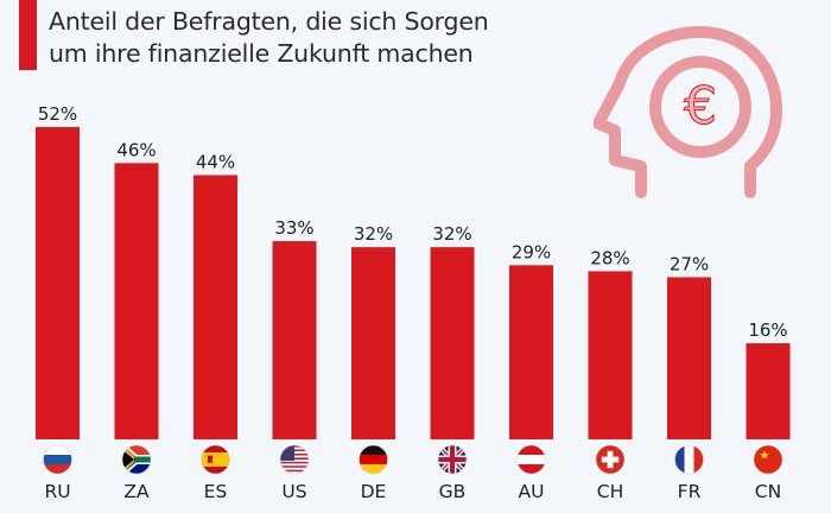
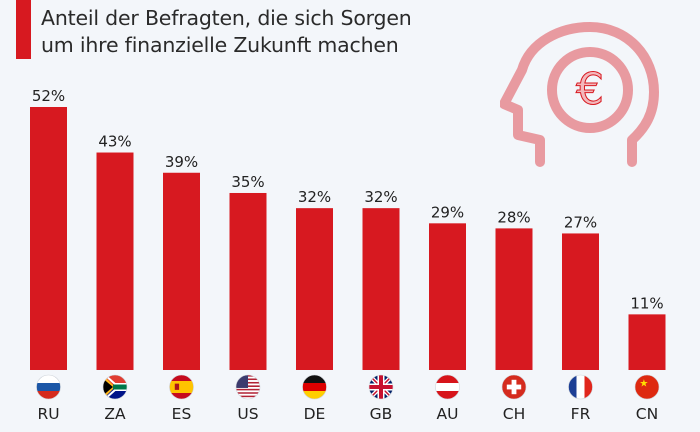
ZA: 46% -> 43%
ES: 44% -> 39%
US: 33% -> 35%
CN: 16% -> 11%
